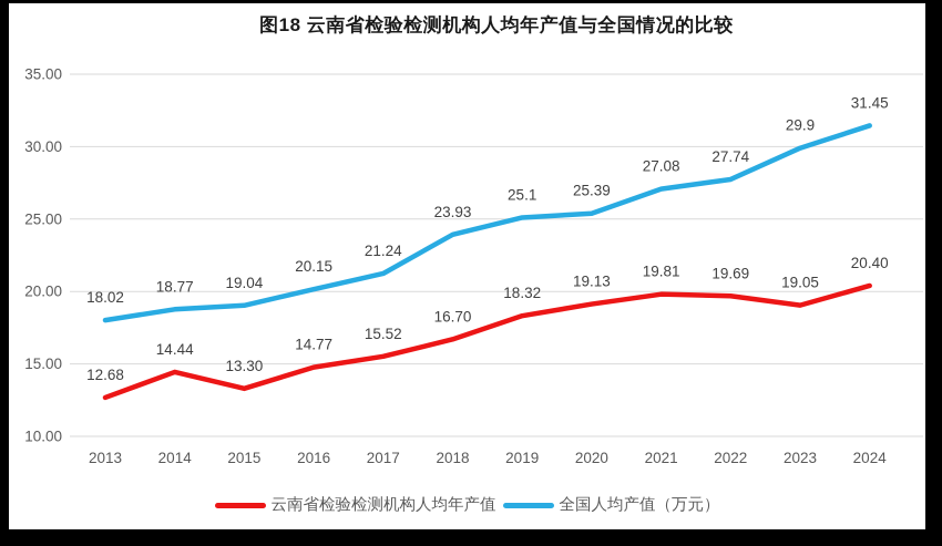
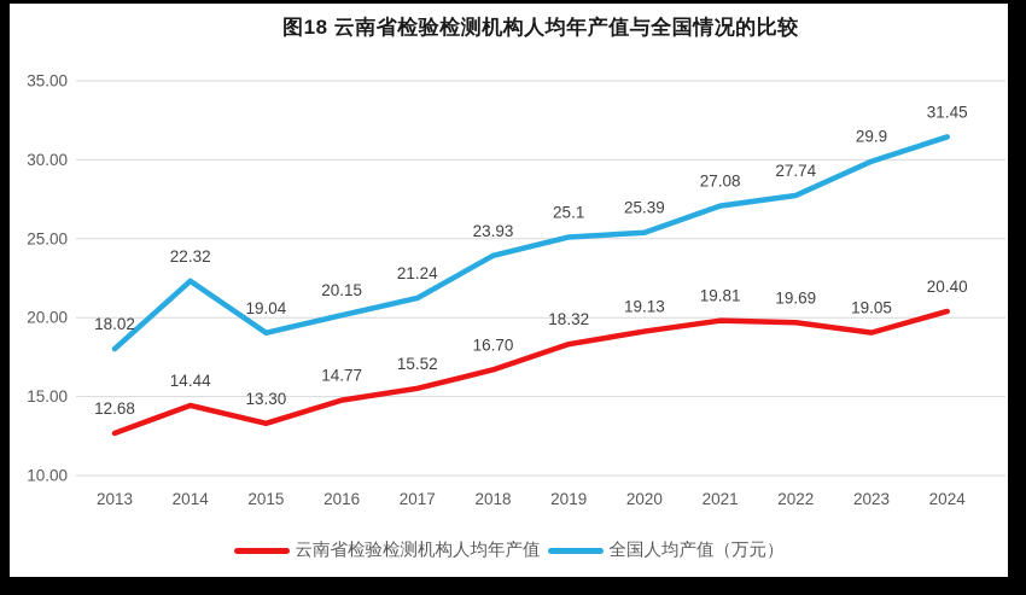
全国人均产值（万元）/2014: 18.77 -> 22.32
